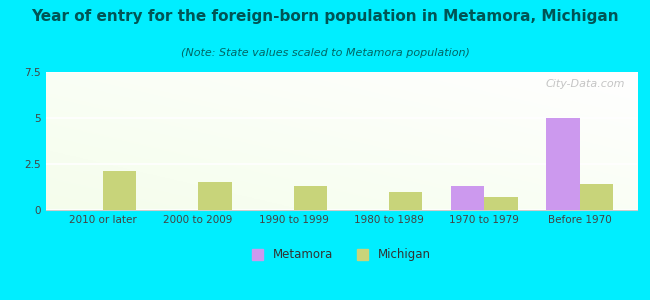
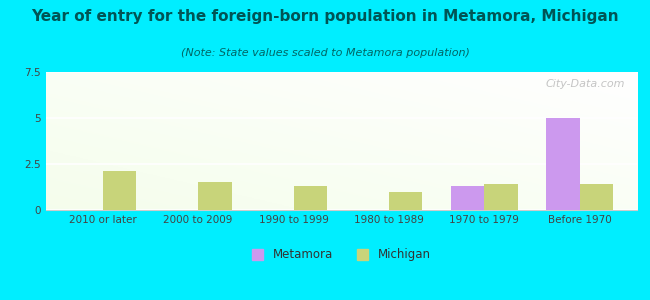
Michigan/1970 to 1979: 0.7 -> 1.4
